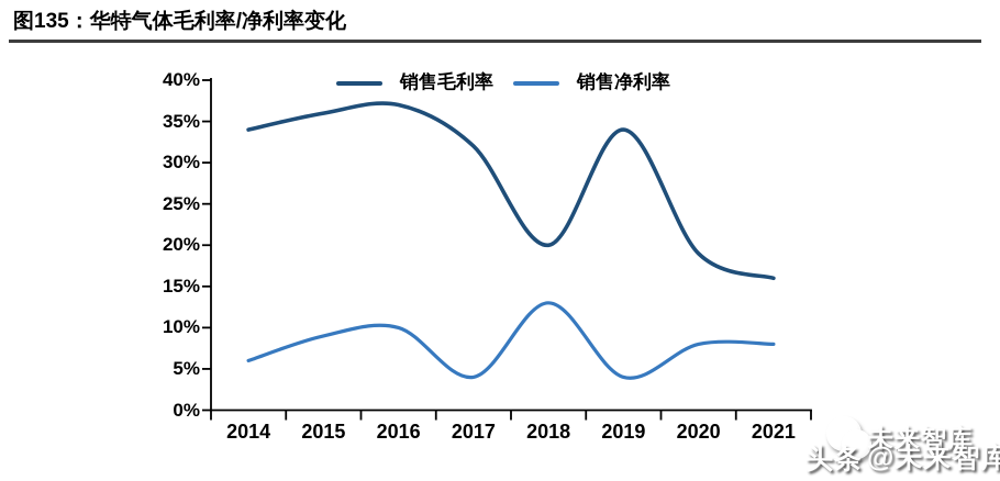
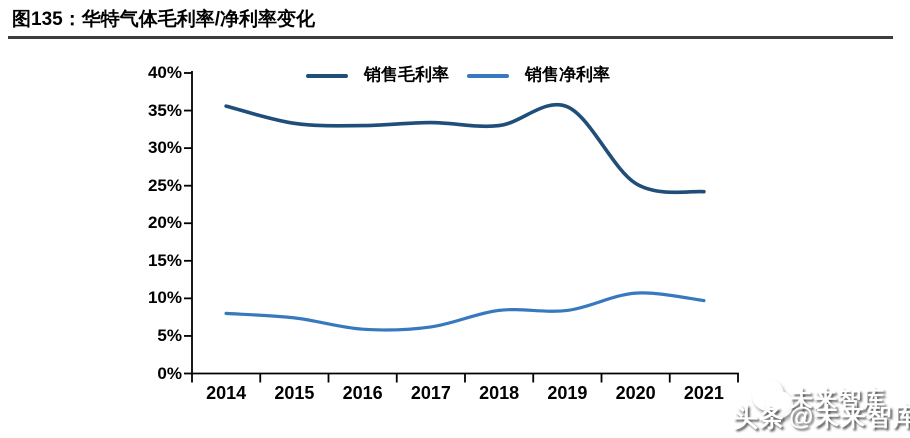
销售毛利率/2014: 34% -> 36%
销售净利率/2014: 6% -> 8%
销售毛利率/2015: 36% -> 33%
销售净利率/2015: 9% -> 7%
销售毛利率/2016: 37% -> 33%
销售净利率/2016: 10% -> 6%
销售毛利率/2017: 32% -> 33%
销售净利率/2017: 4% -> 6%
销售毛利率/2018: 20% -> 33%
销售净利率/2018: 13% -> 8%
销售毛利率/2019: 34% -> 36%
销售净利率/2019: 4% -> 8%
销售毛利率/2020: 19% -> 25%
销售净利率/2020: 8% -> 11%
销售毛利率/2021: 16% -> 24%
销售净利率/2021: 8% -> 10%
